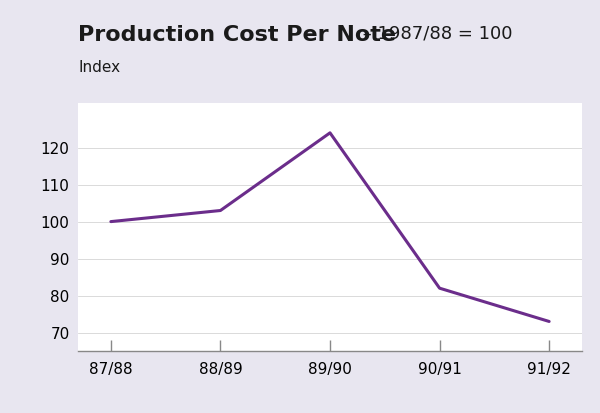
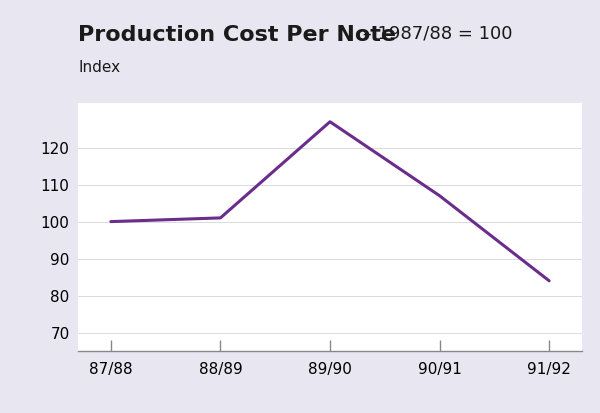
88/89: 103 -> 101
89/90: 124 -> 127
90/91: 82 -> 107
91/92: 73 -> 84
